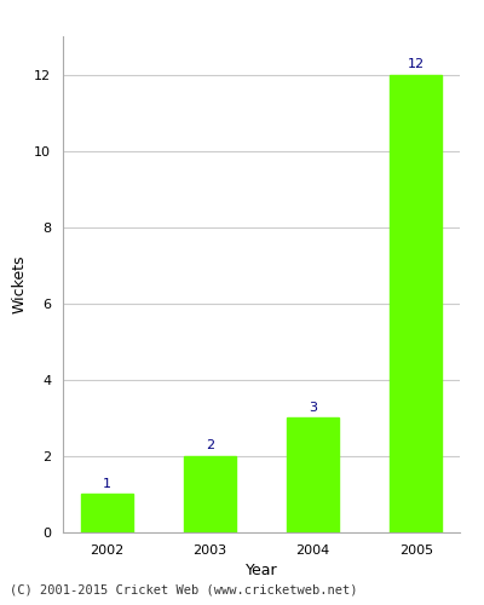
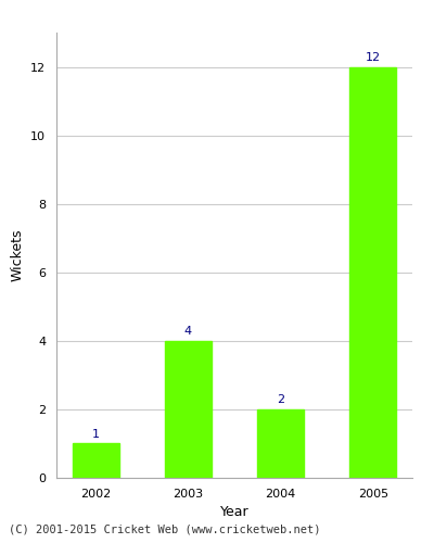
2003: 2 -> 4
2004: 3 -> 2
